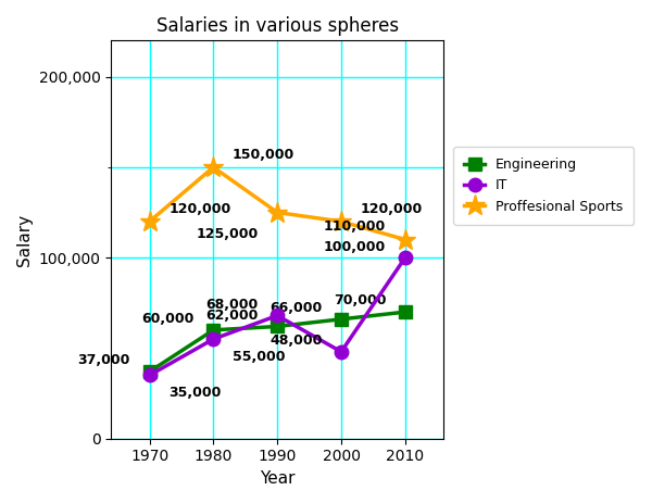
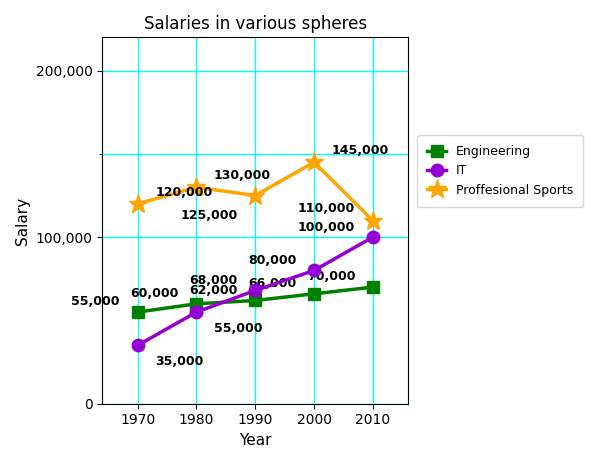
Engineering/1970: 37,000 -> 55,000
Proffesional Sports/1980: 150,000 -> 130,000
IT/2000: 48,000 -> 80,000
Proffesional Sports/2000: 120,000 -> 145,000
